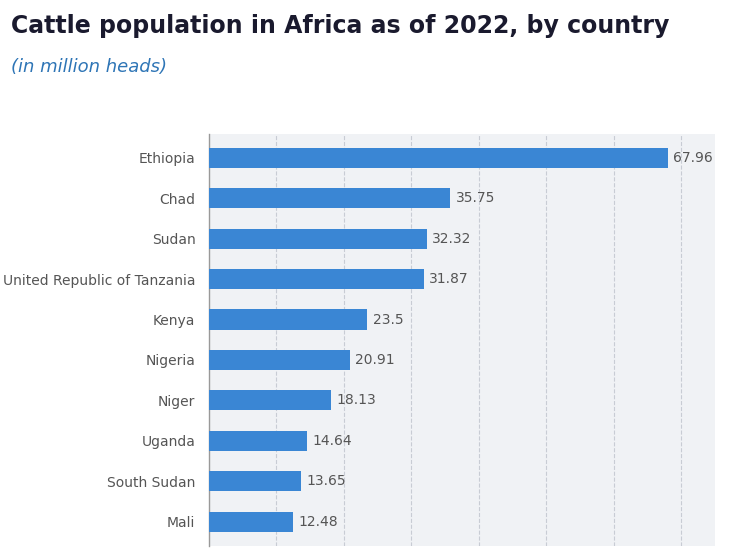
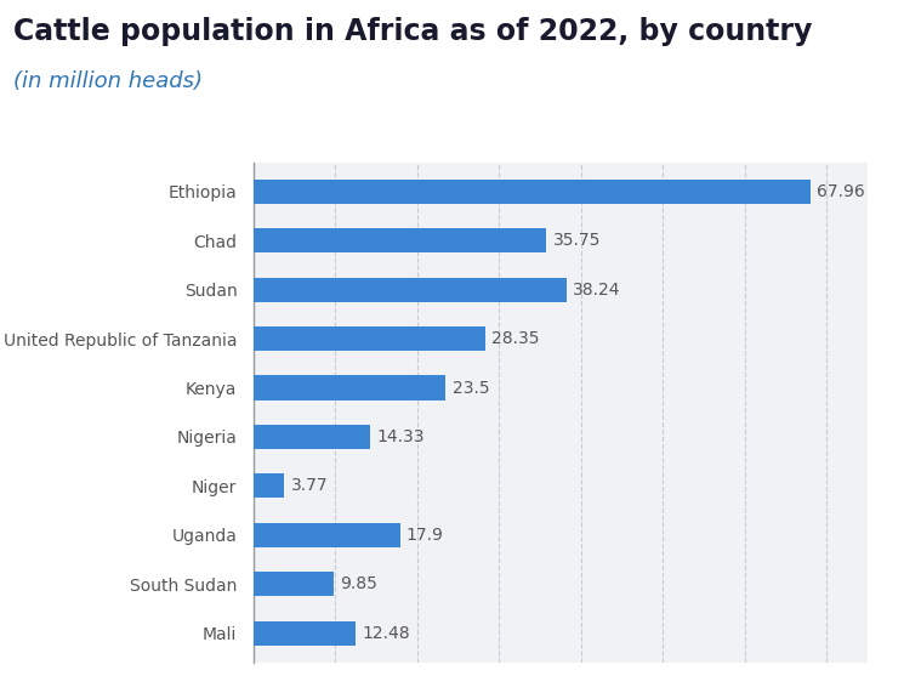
Sudan: 32.32 -> 38.24
United Republic of Tanzania: 31.87 -> 28.35
Nigeria: 20.91 -> 14.33
Niger: 18.13 -> 3.77
Uganda: 14.64 -> 17.9
South Sudan: 13.65 -> 9.85
